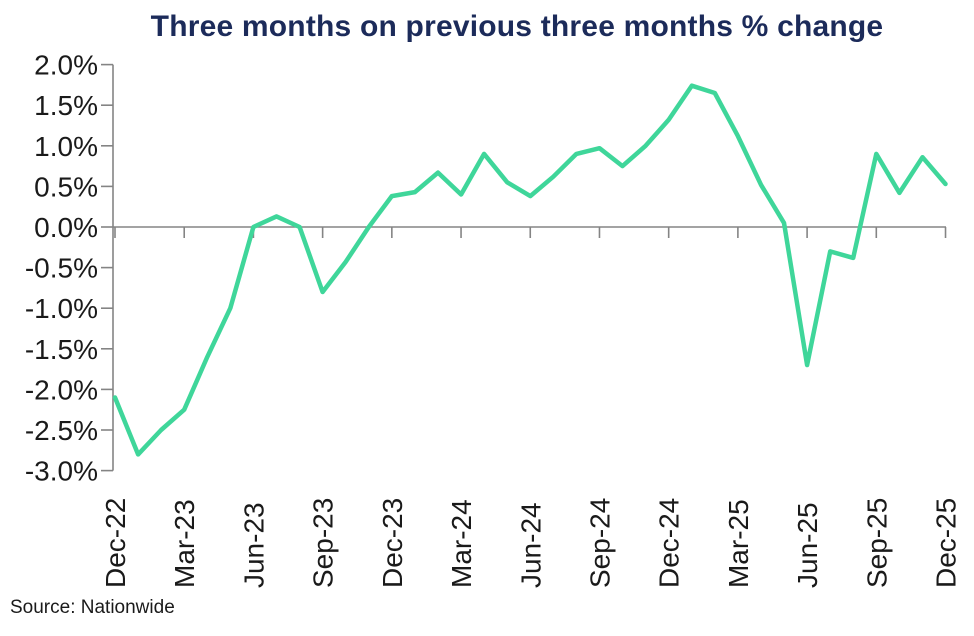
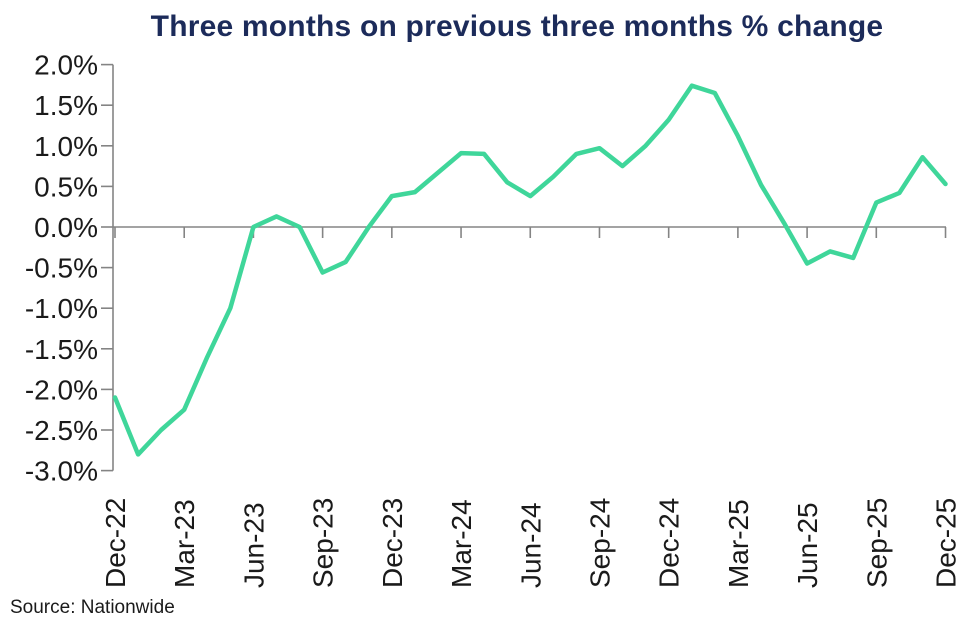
Sep-23: -0.8% -> -0.6%
Mar-24: 0.4% -> 0.9%
Jun-25: -1.7% -> -0.5%
Sep-25: 0.9% -> 0.3%
